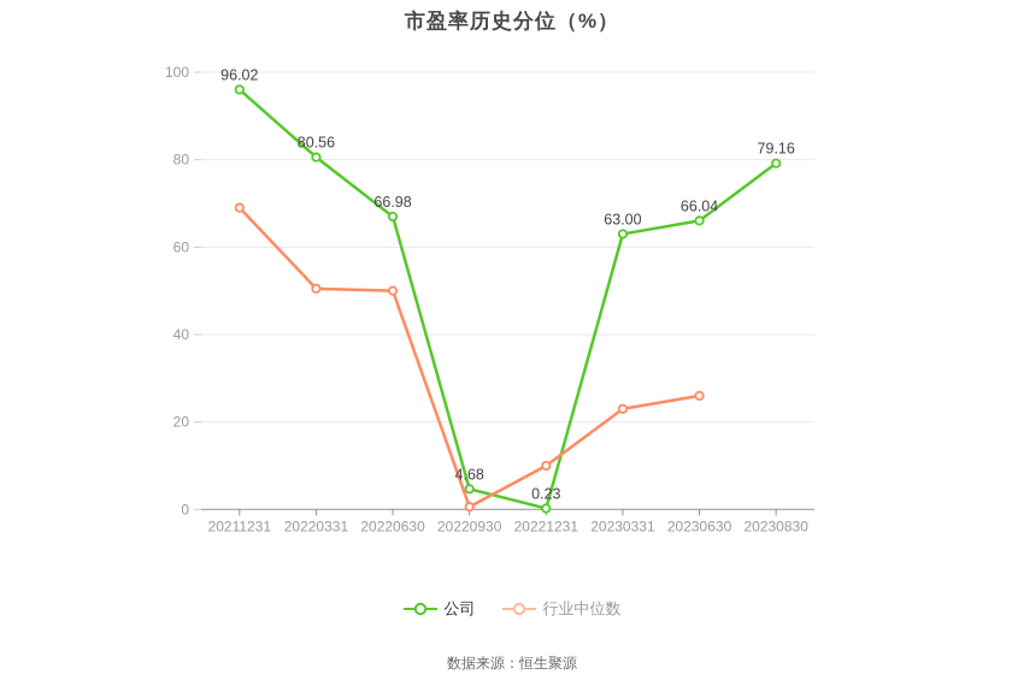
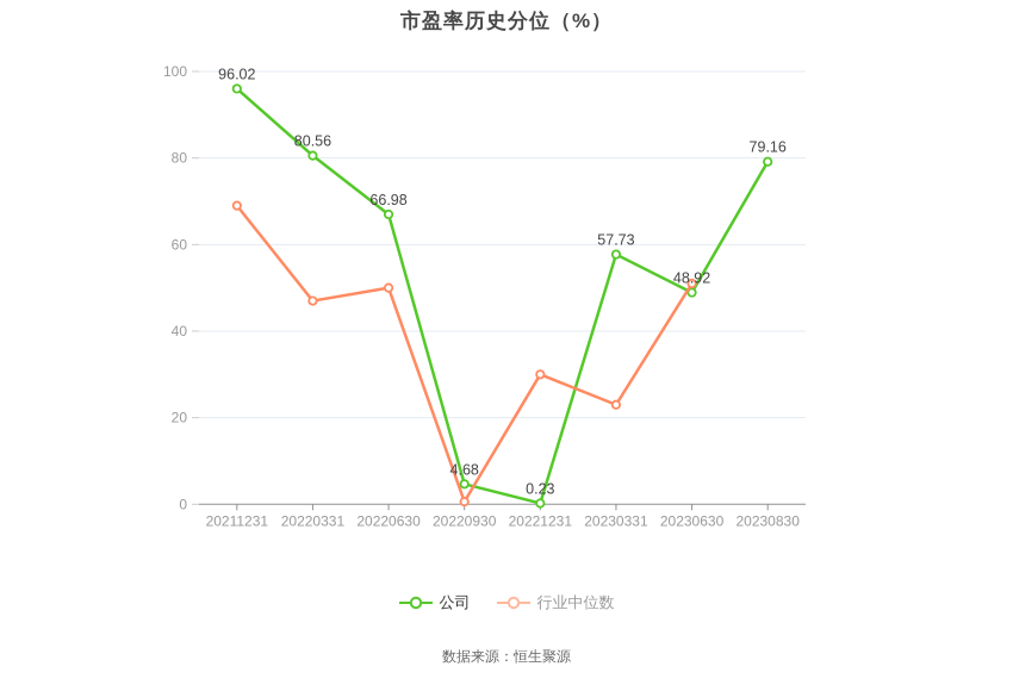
行业中位数/20220331: 50 -> 47
行业中位数/20221231: 10 -> 30
公司/20230331: 63.00 -> 57.73
公司/20230630: 66.04 -> 48.92
行业中位数/20230630: 26 -> 51
